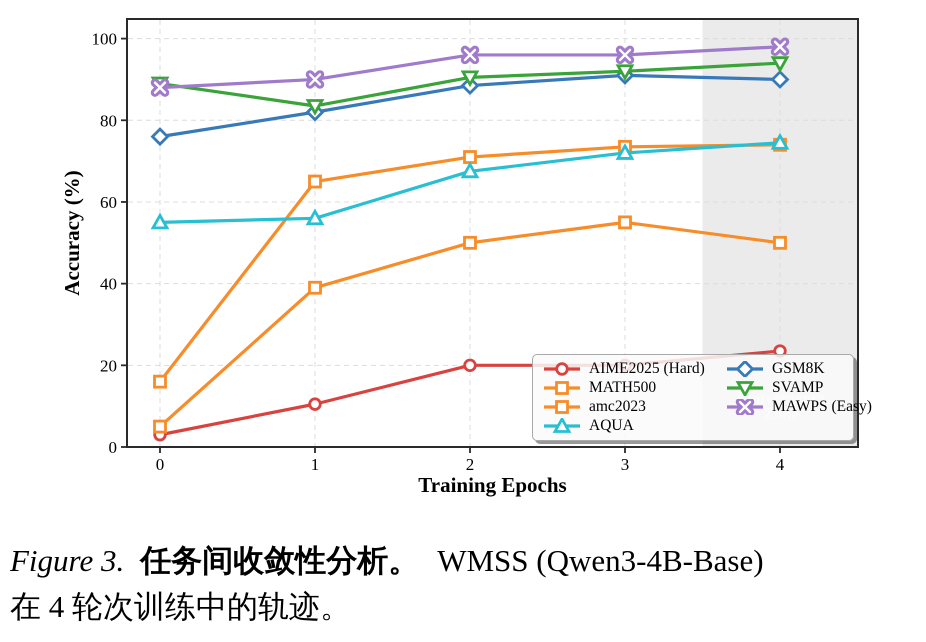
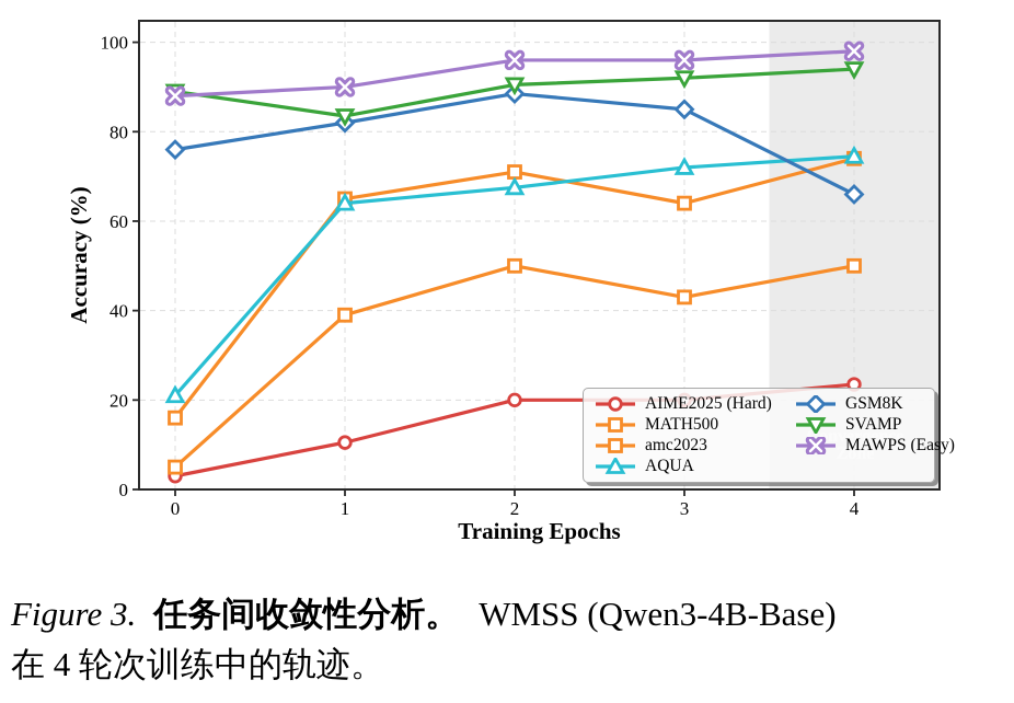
AQUA/0: 55 -> 21
AQUA/1: 56 -> 64
MATH500/3: 74 -> 64
amc2023/3: 55 -> 43
GSM8K/3: 91 -> 85
GSM8K/4: 90 -> 66
